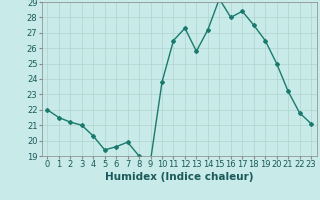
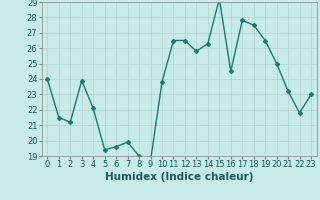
0: 22.0 -> 24.0
3: 21.0 -> 23.9
4: 20.3 -> 22.1
12: 27.3 -> 26.5
14: 27.2 -> 26.3
16: 28.0 -> 24.5
17: 28.4 -> 27.8
23: 21.1 -> 23.0
